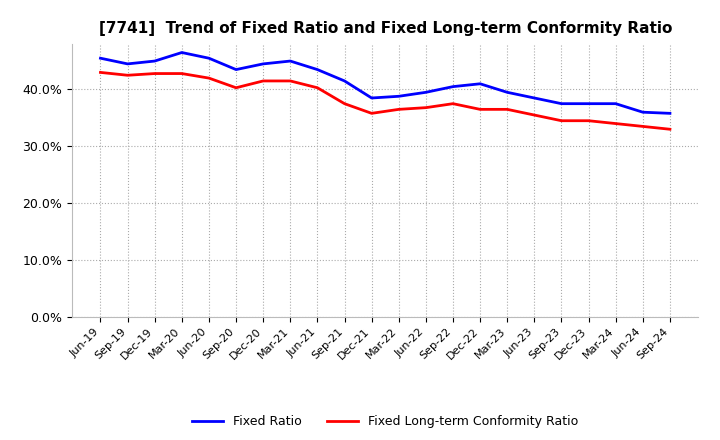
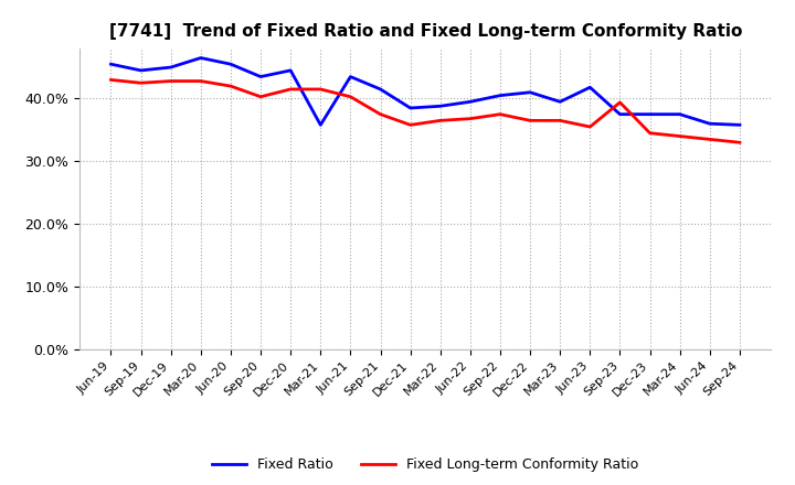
Fixed Ratio/Mar-21: 45.0% -> 35.8%
Fixed Ratio/Jun-23: 38.5% -> 41.8%
Fixed Long-term Conformity Ratio/Sep-23: 34.5% -> 39.4%
